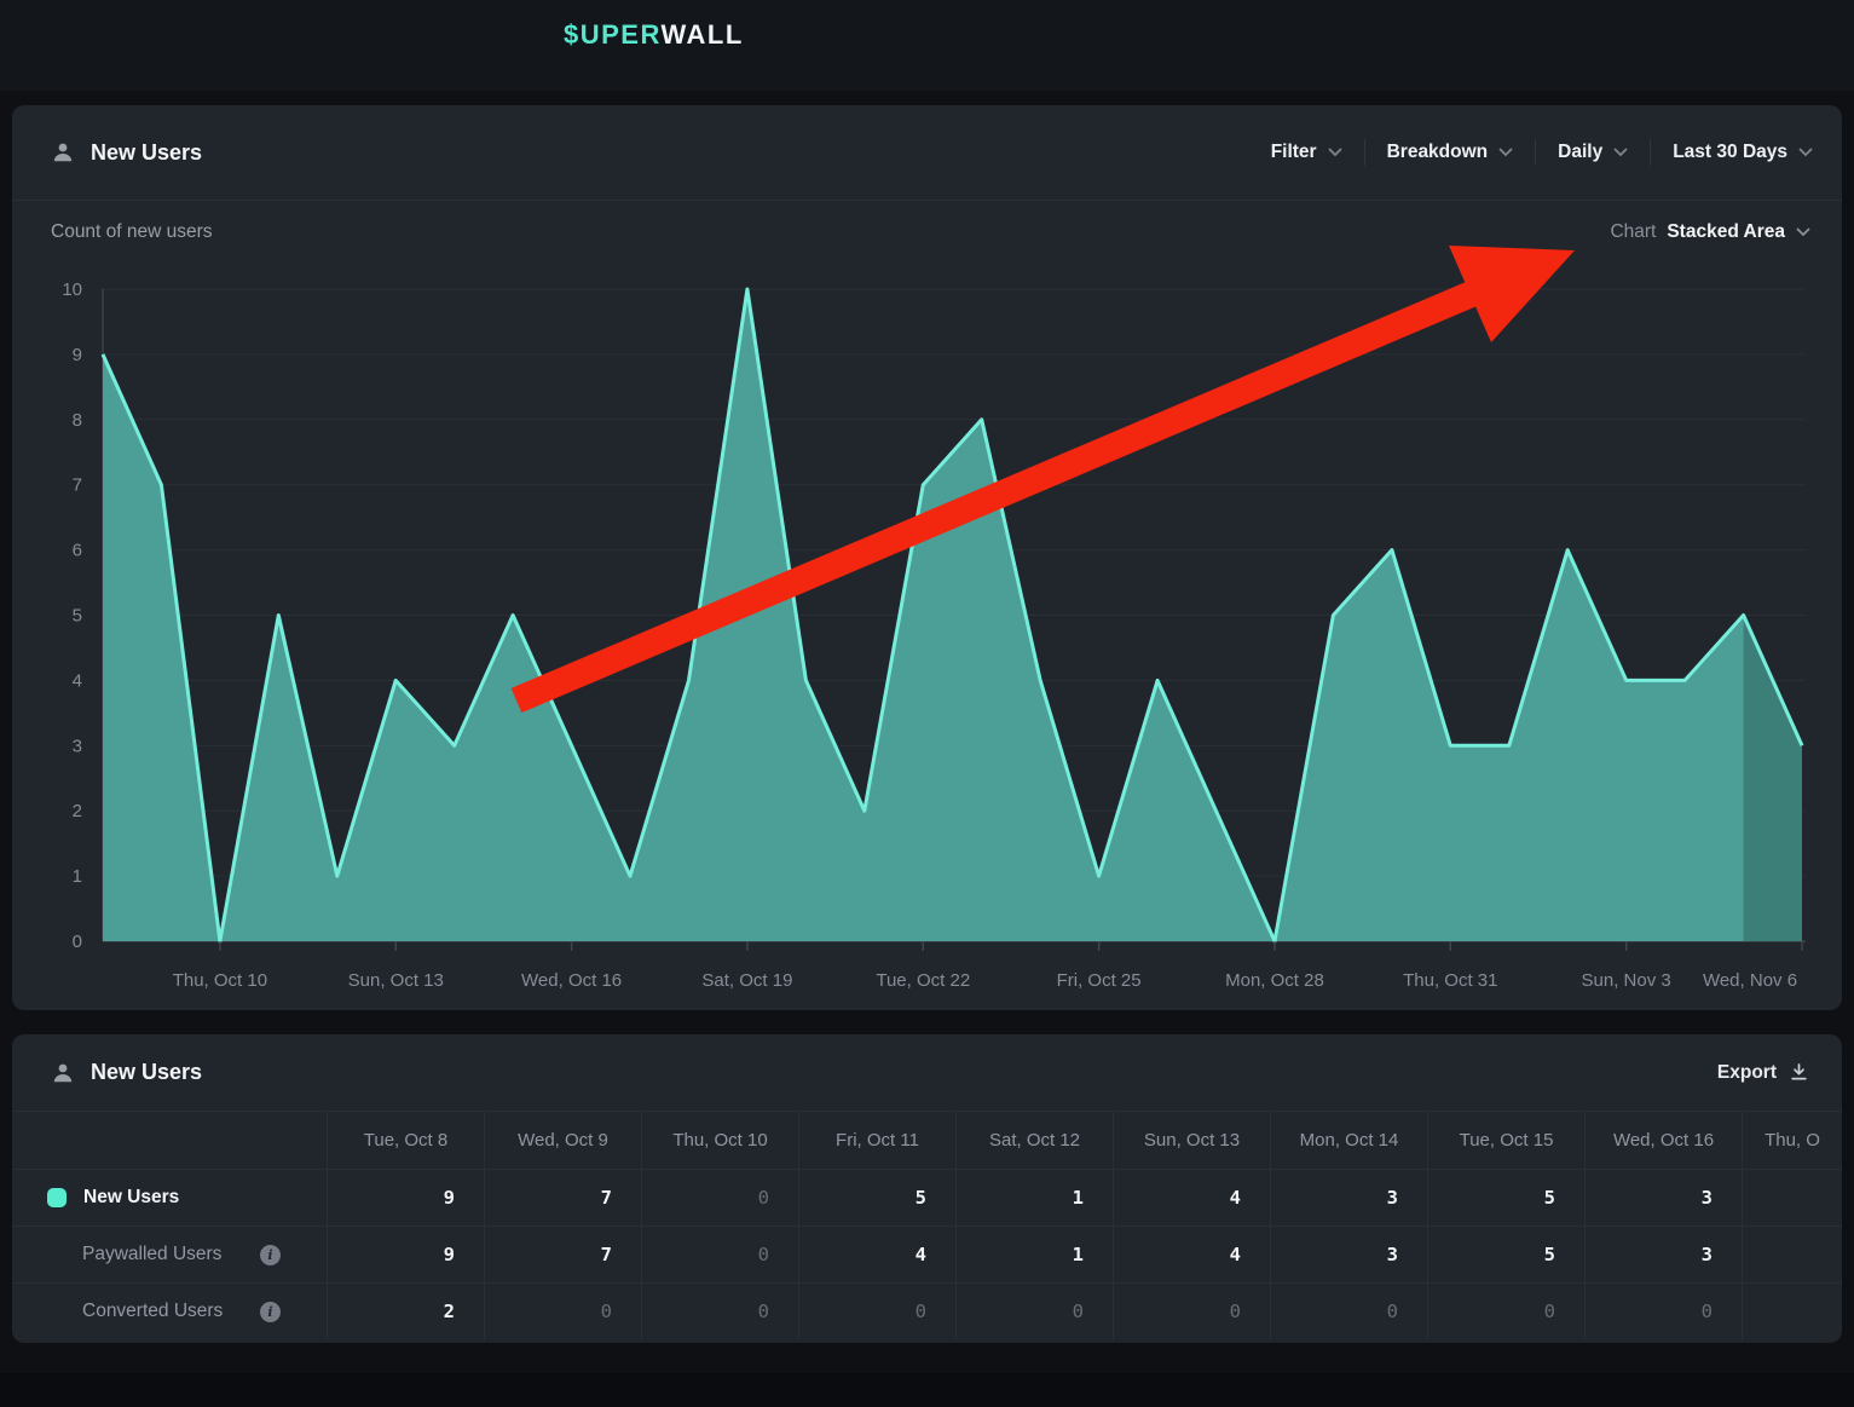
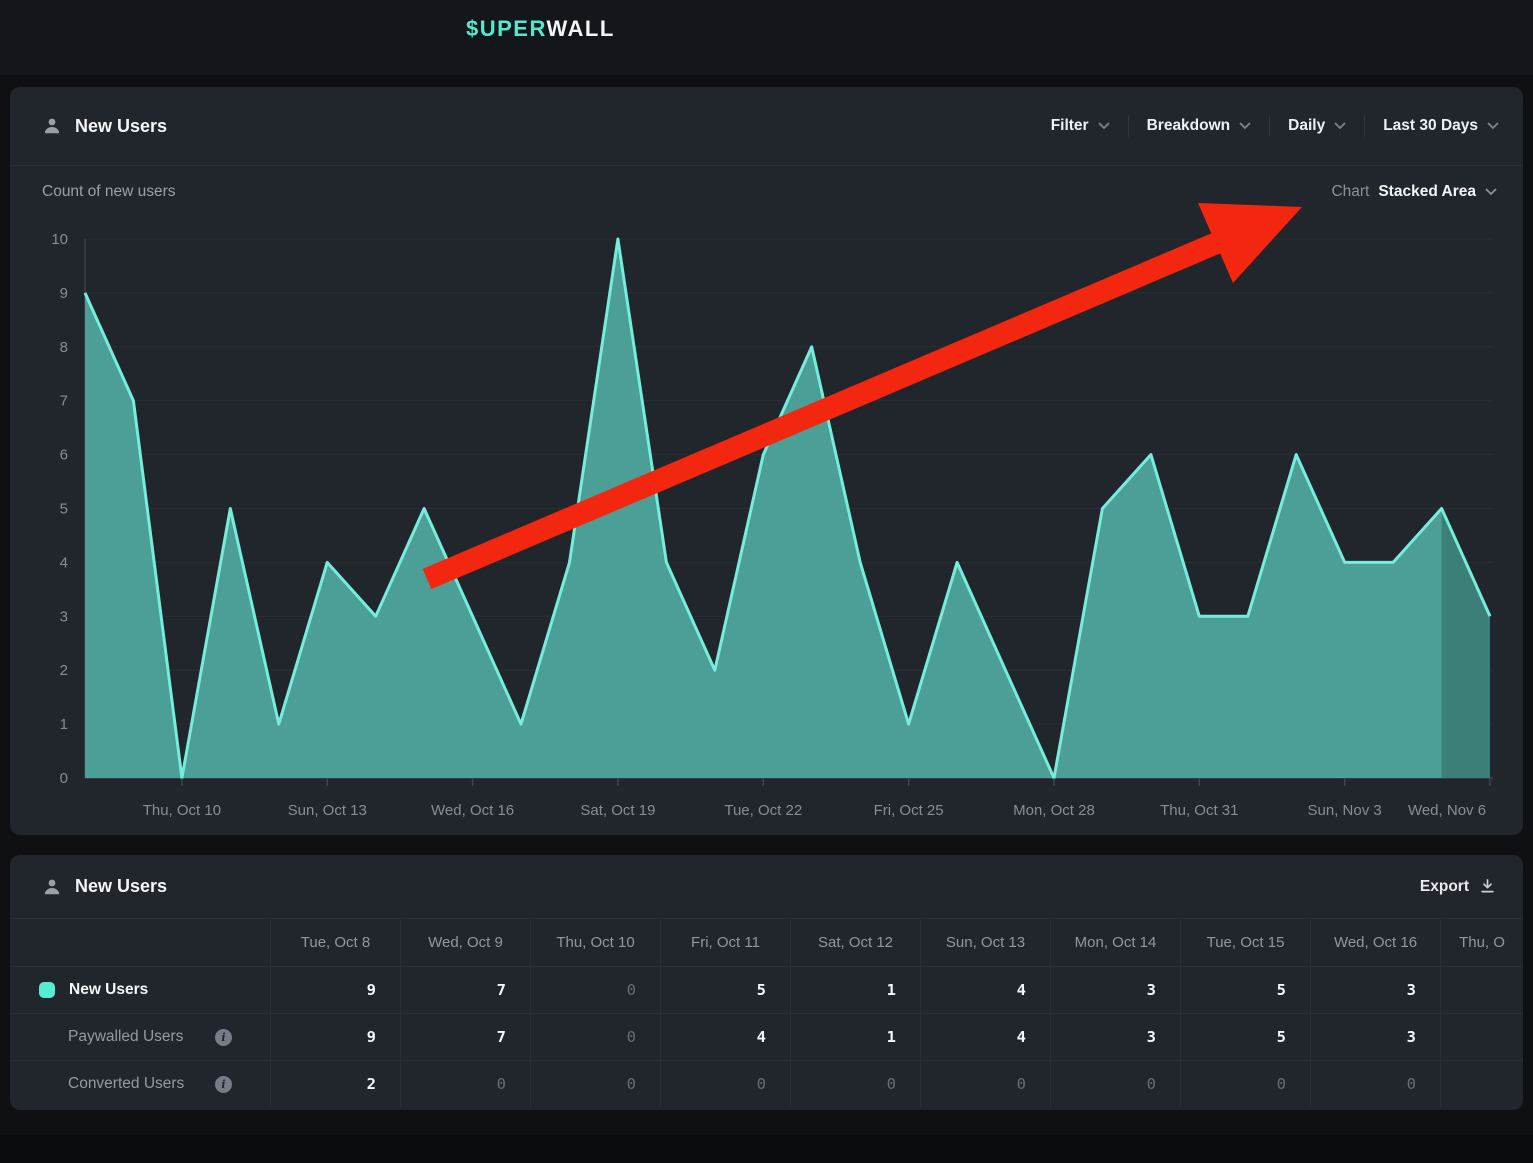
Tue, Oct 22: 7 -> 6
